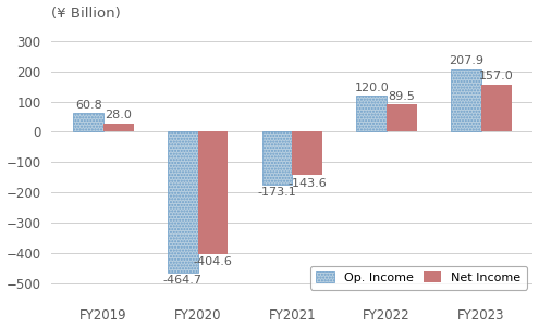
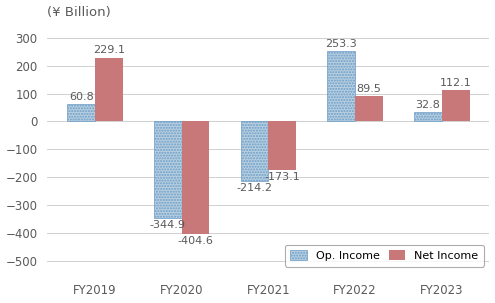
Net Income/FY2019: 28.0 -> 229.1
Op. Income/FY2020: -464.7 -> -344.9
Op. Income/FY2021: -173.1 -> -214.2
Net Income/FY2021: -143.6 -> -173.1
Op. Income/FY2022: 120.0 -> 253.3
Op. Income/FY2023: 207.9 -> 32.8
Net Income/FY2023: 157.0 -> 112.1
